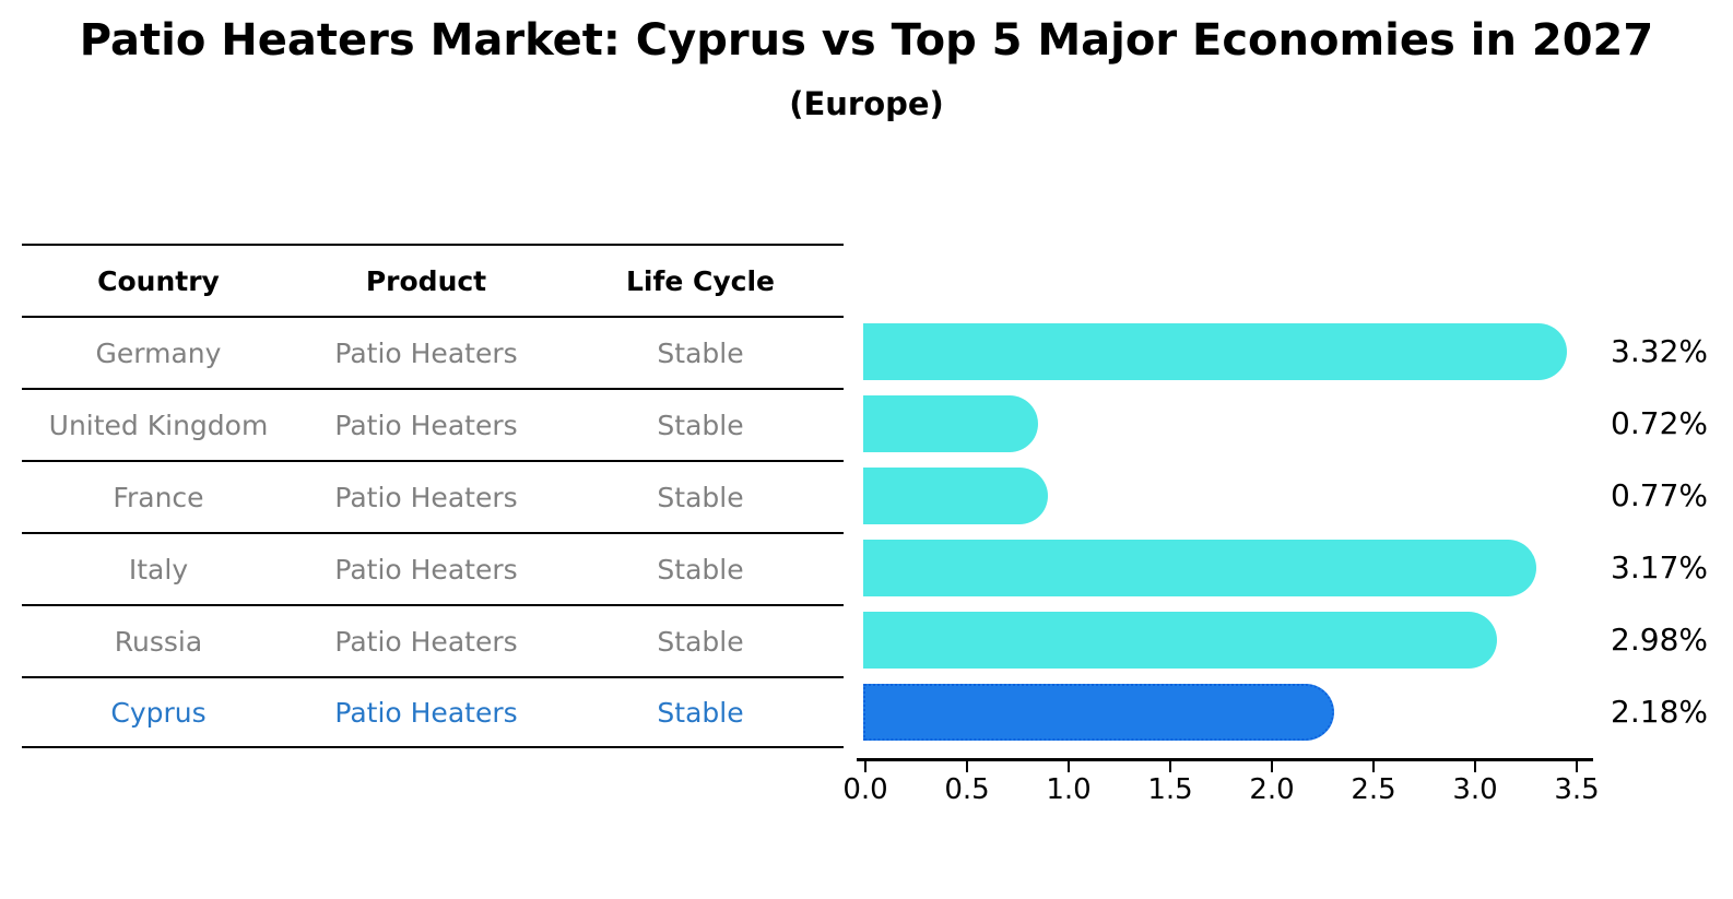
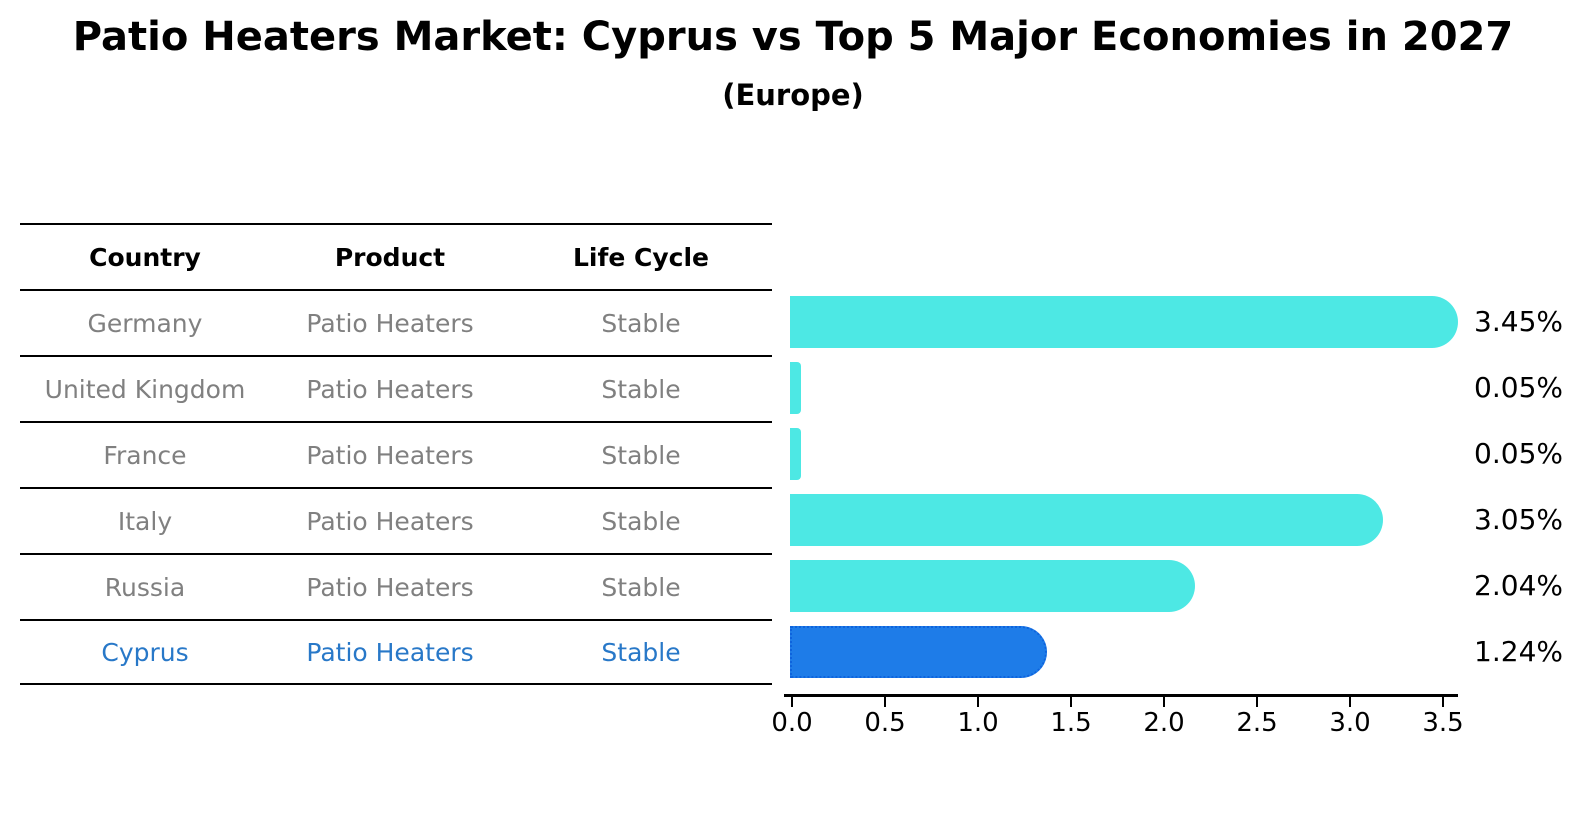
Germany: 3.32% -> 3.45%
United Kingdom: 0.72% -> 0.05%
France: 0.77% -> 0.05%
Italy: 3.17% -> 3.05%
Russia: 2.98% -> 2.04%
Cyprus: 2.18% -> 1.24%
